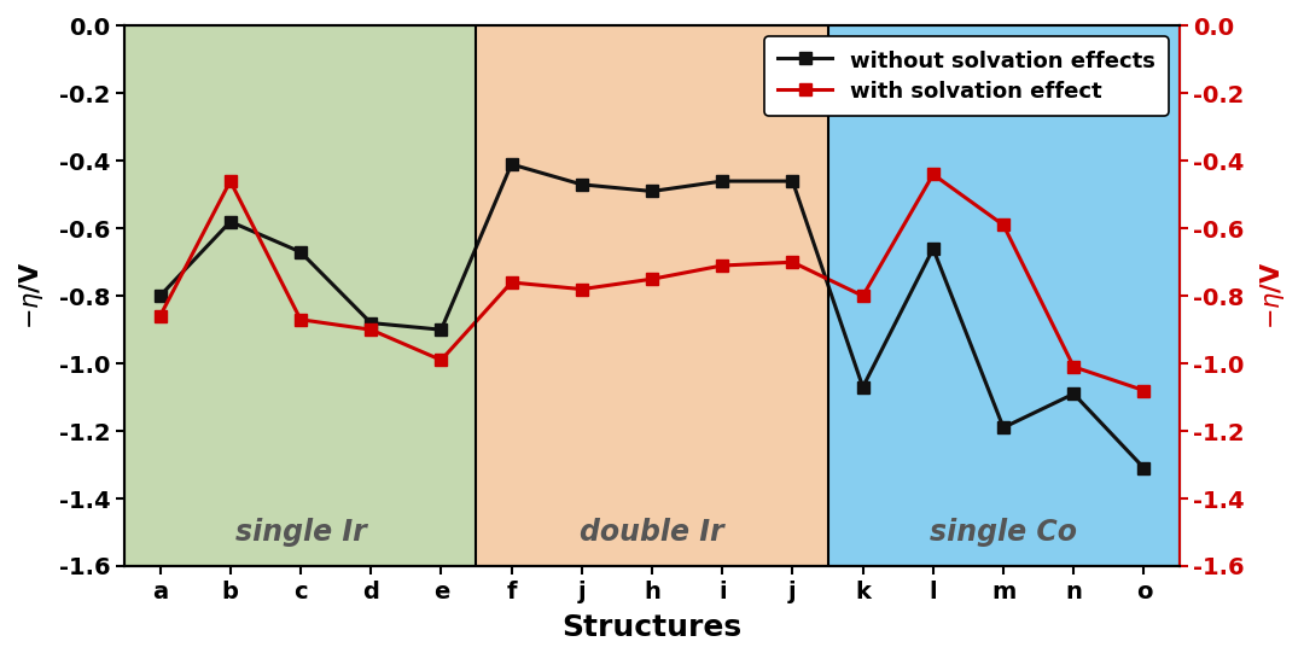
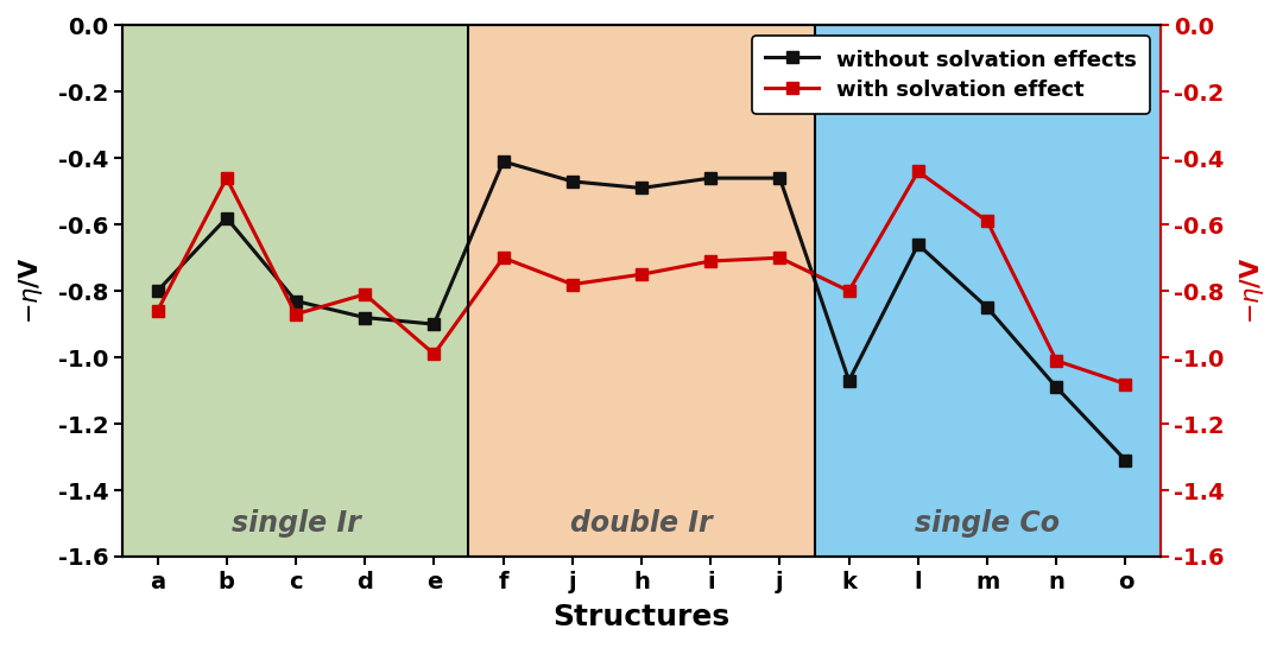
without solvation effects/c: -0.67 -> -0.83
with solvation effect/d: -0.90 -> -0.81
with solvation effect/f: -0.76 -> -0.70
without solvation effects/m: -1.19 -> -0.85
